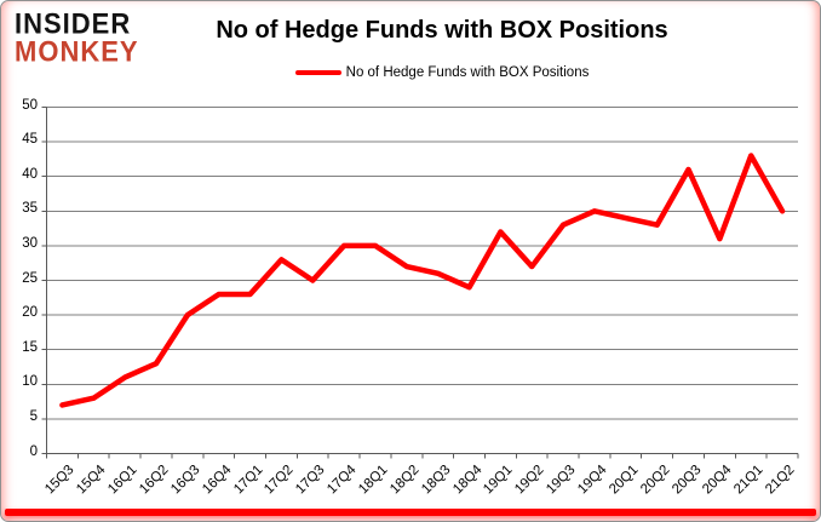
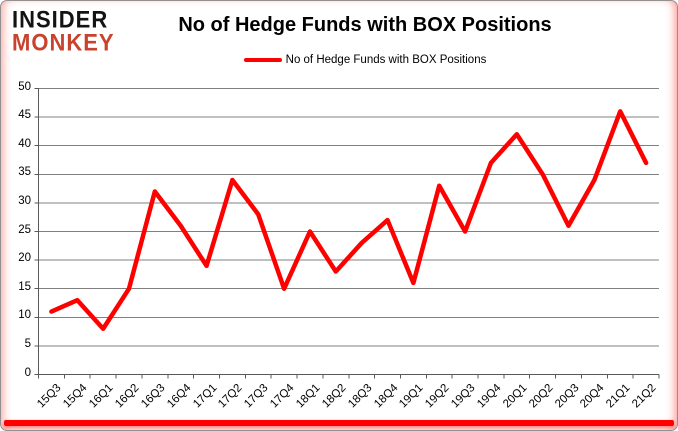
15Q3: 7 -> 11
15Q4: 8 -> 13
16Q1: 11 -> 8
16Q2: 13 -> 15
16Q3: 20 -> 32
16Q4: 23 -> 26
17Q1: 23 -> 19
17Q2: 28 -> 34
17Q3: 25 -> 28
17Q4: 30 -> 15
18Q1: 30 -> 25
18Q2: 27 -> 18
18Q3: 26 -> 23
18Q4: 24 -> 27
19Q1: 32 -> 16
19Q2: 27 -> 33
19Q3: 33 -> 25
19Q4: 35 -> 37
20Q1: 34 -> 42
20Q2: 33 -> 35
20Q3: 41 -> 26
20Q4: 31 -> 34
21Q1: 43 -> 46
21Q2: 35 -> 37
